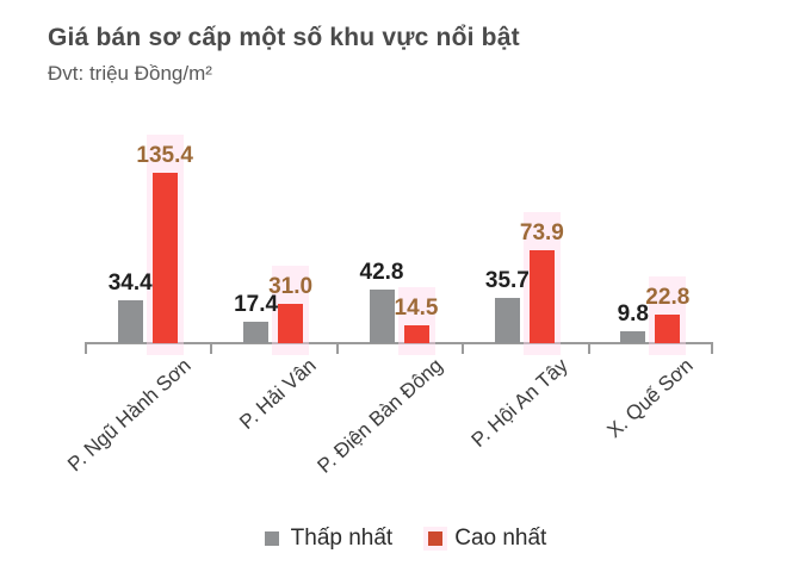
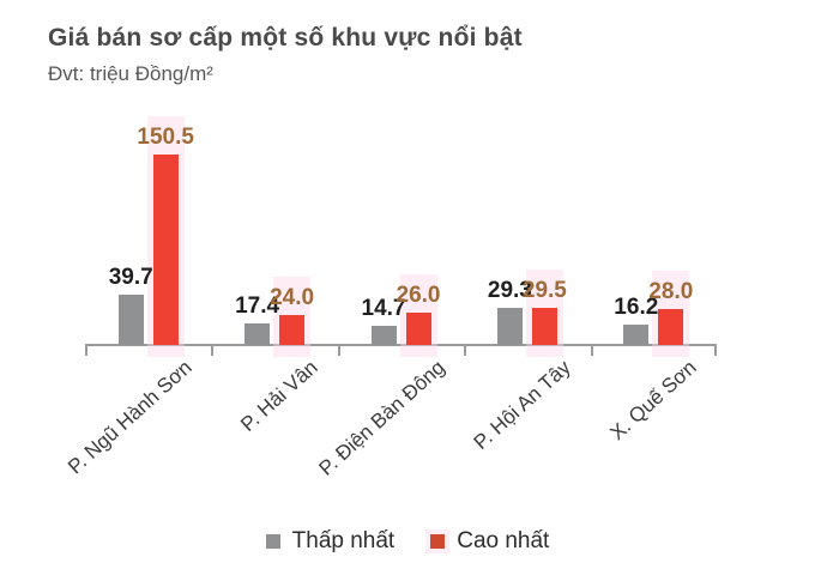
Thấp nhất/P. Ngũ Hành Sơn: 34.4 -> 39.7
Cao nhất/P. Ngũ Hành Sơn: 135.4 -> 150.5
Cao nhất/P. Hải Vân: 31.0 -> 24.0
Thấp nhất/P. Điện Bàn Đông: 42.8 -> 14.7
Cao nhất/P. Điện Bàn Đông: 14.5 -> 26.0
Thấp nhất/P. Hội An Tây: 35.7 -> 29.3
Cao nhất/P. Hội An Tây: 73.9 -> 29.5
Thấp nhất/X. Quế Sơn: 9.8 -> 16.2
Cao nhất/X. Quế Sơn: 22.8 -> 28.0
